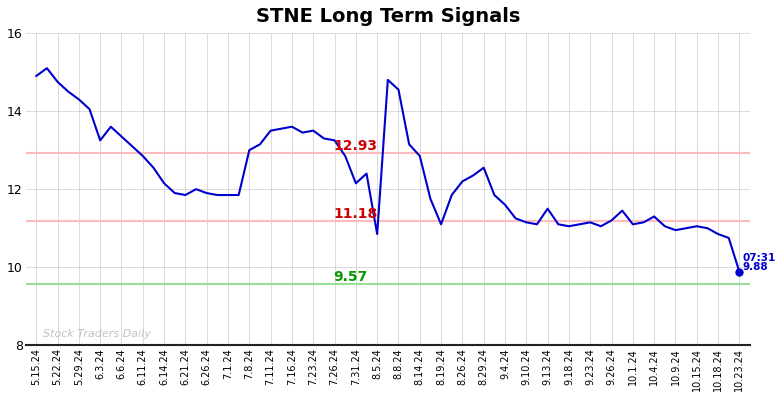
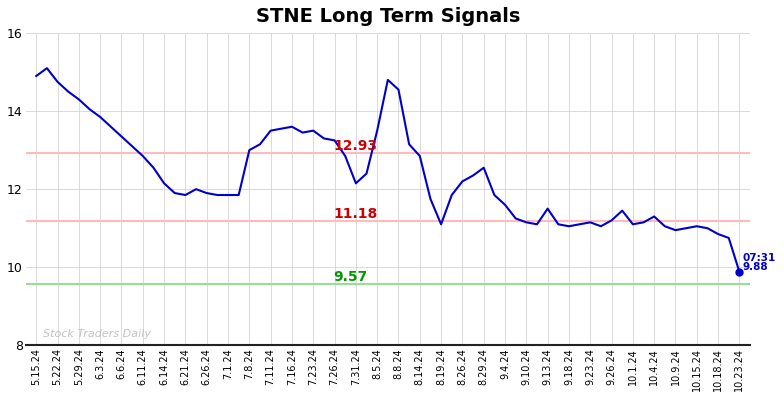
6.3.24: 13.25 -> 13.85
8.5.24: 10.85 -> 13.50
